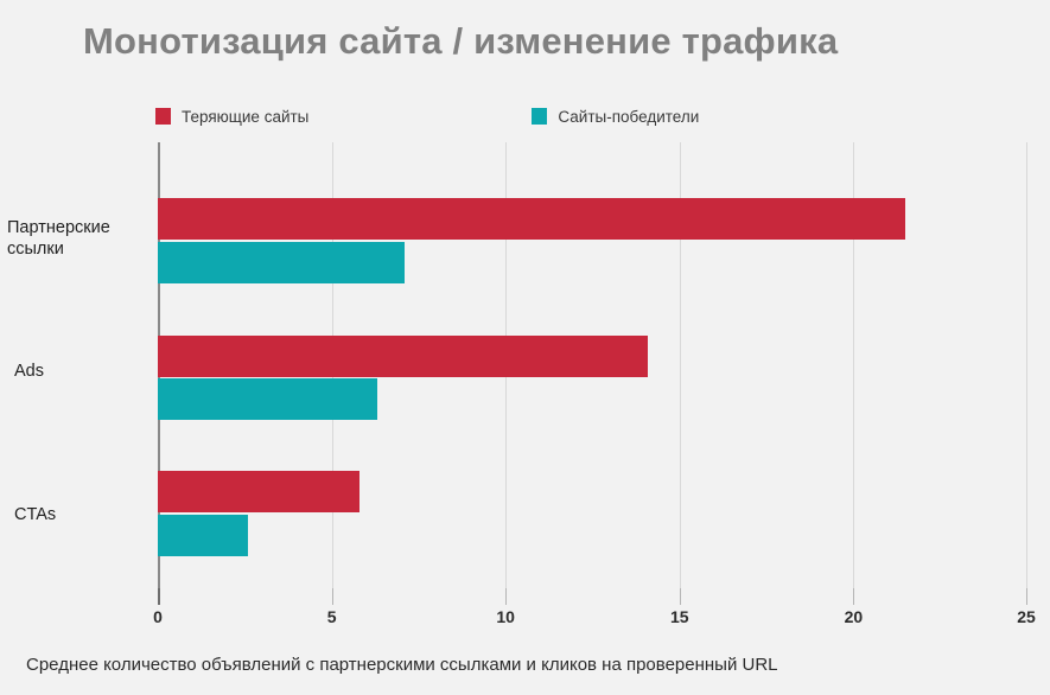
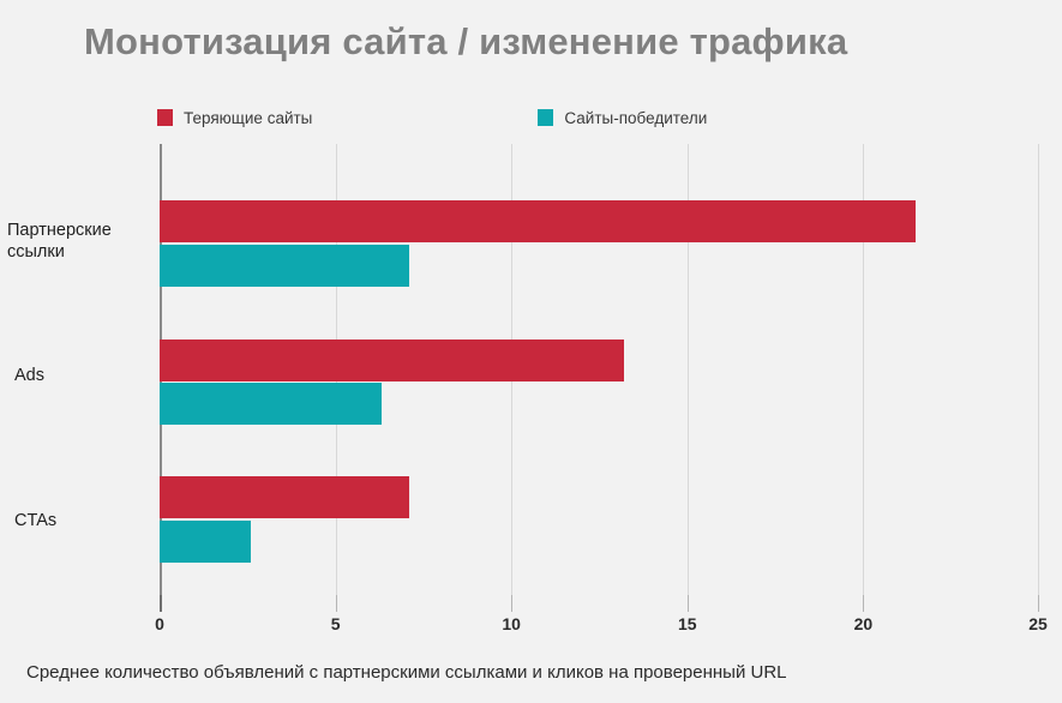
Теряющие сайты/Ads: 14.1 -> 13.2
Теряющие сайты/CTAs: 5.8 -> 7.1
